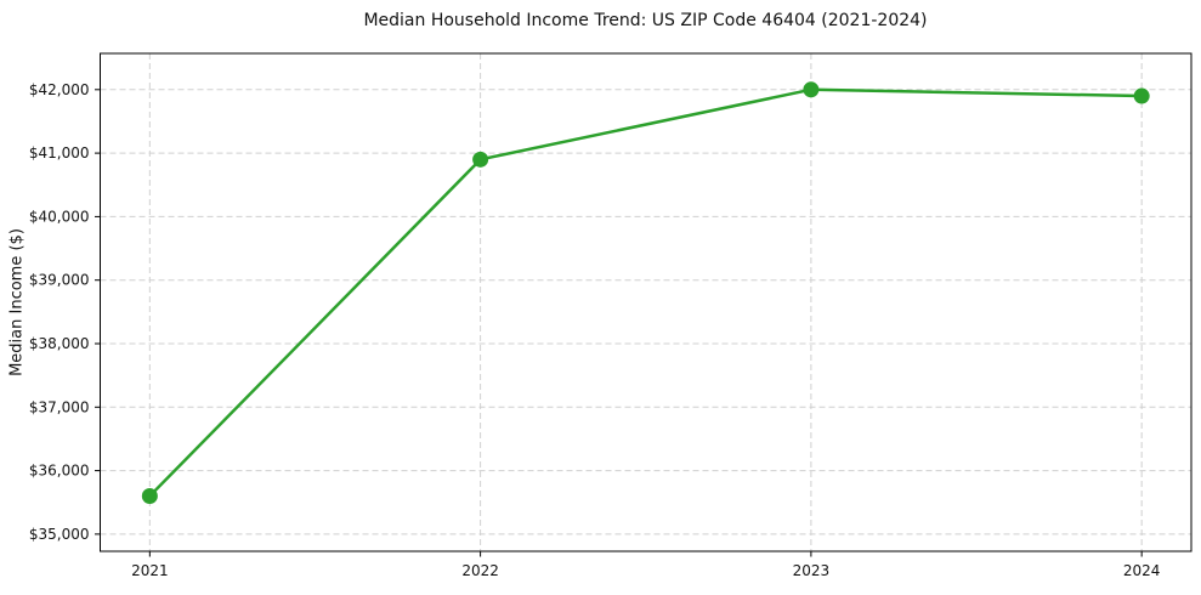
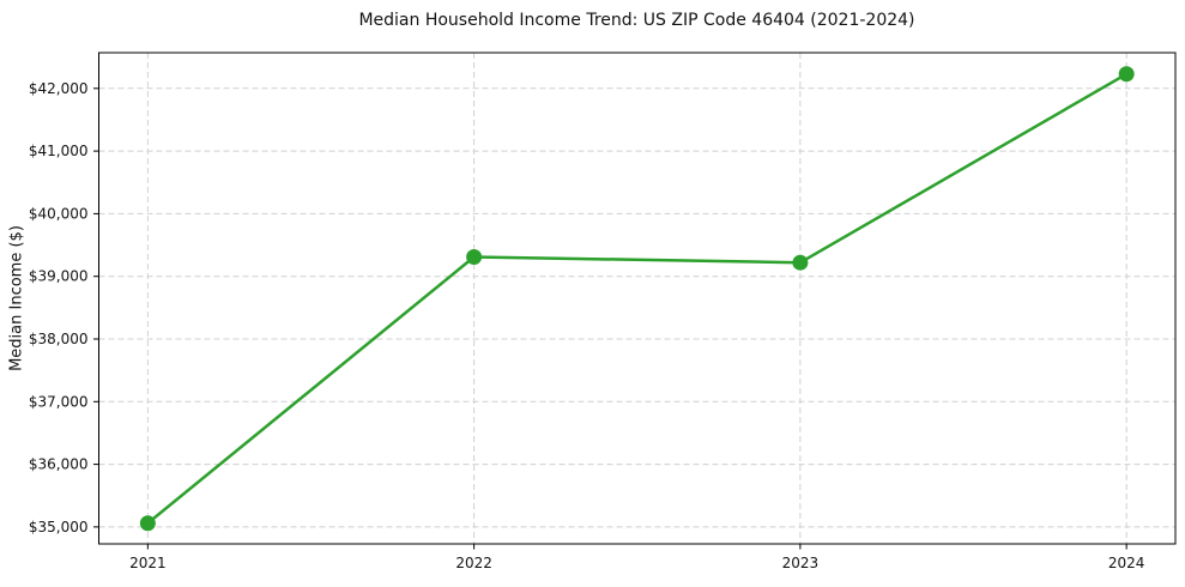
2021: $35600 -> $35100
2022: $40900 -> $39300
2023: $42000 -> $39200
2024: $41900 -> $42200
